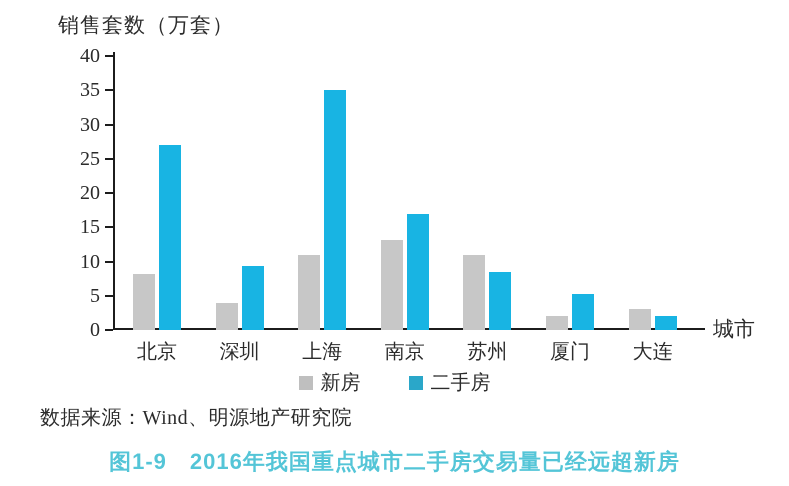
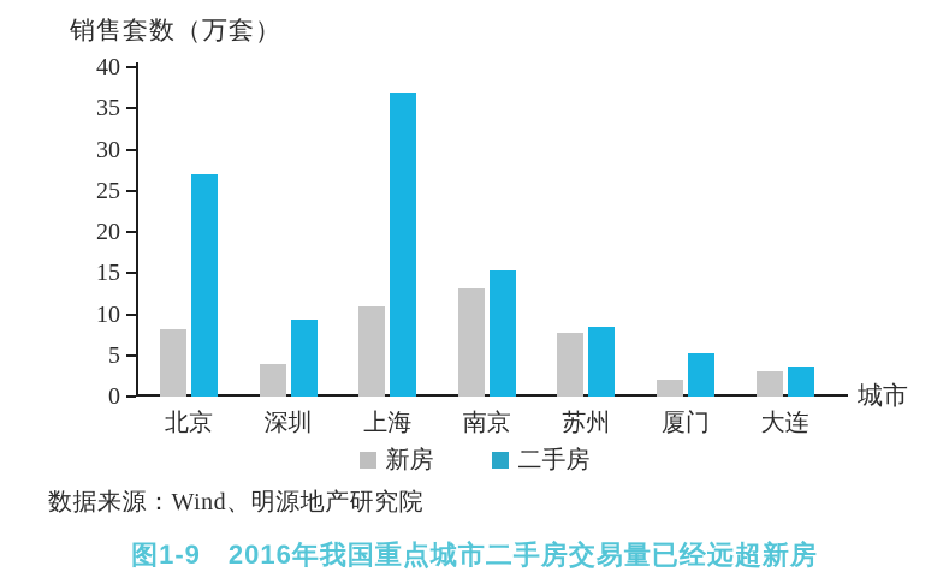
二手房/上海: 35 -> 37
二手房/南京: 17 -> 15
新房/苏州: 11 -> 8
二手房/大连: 2 -> 4
